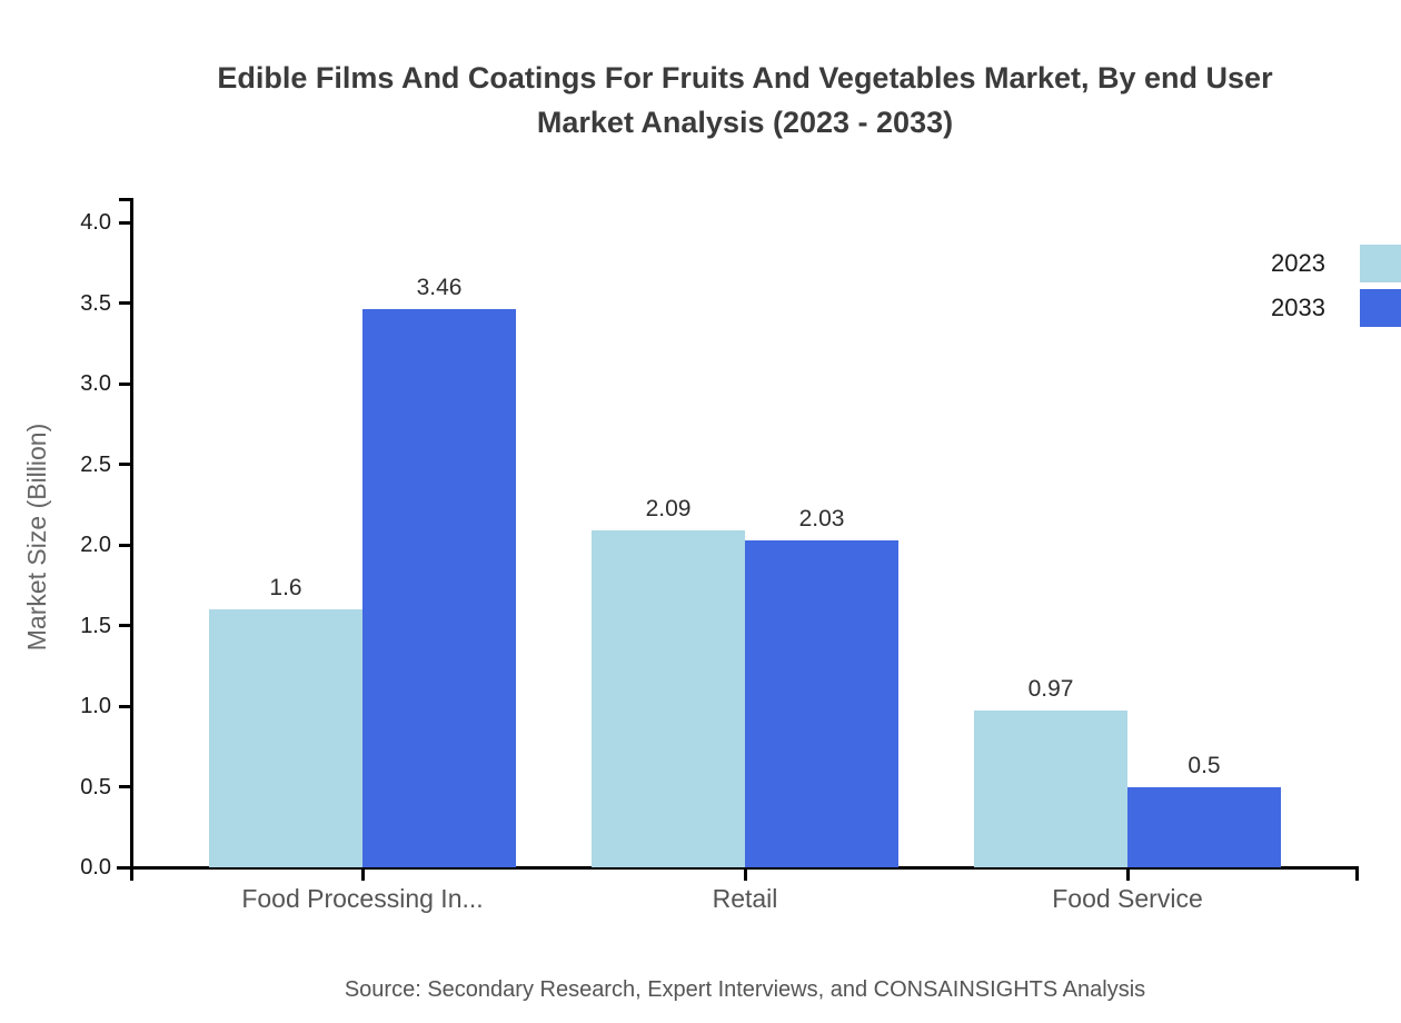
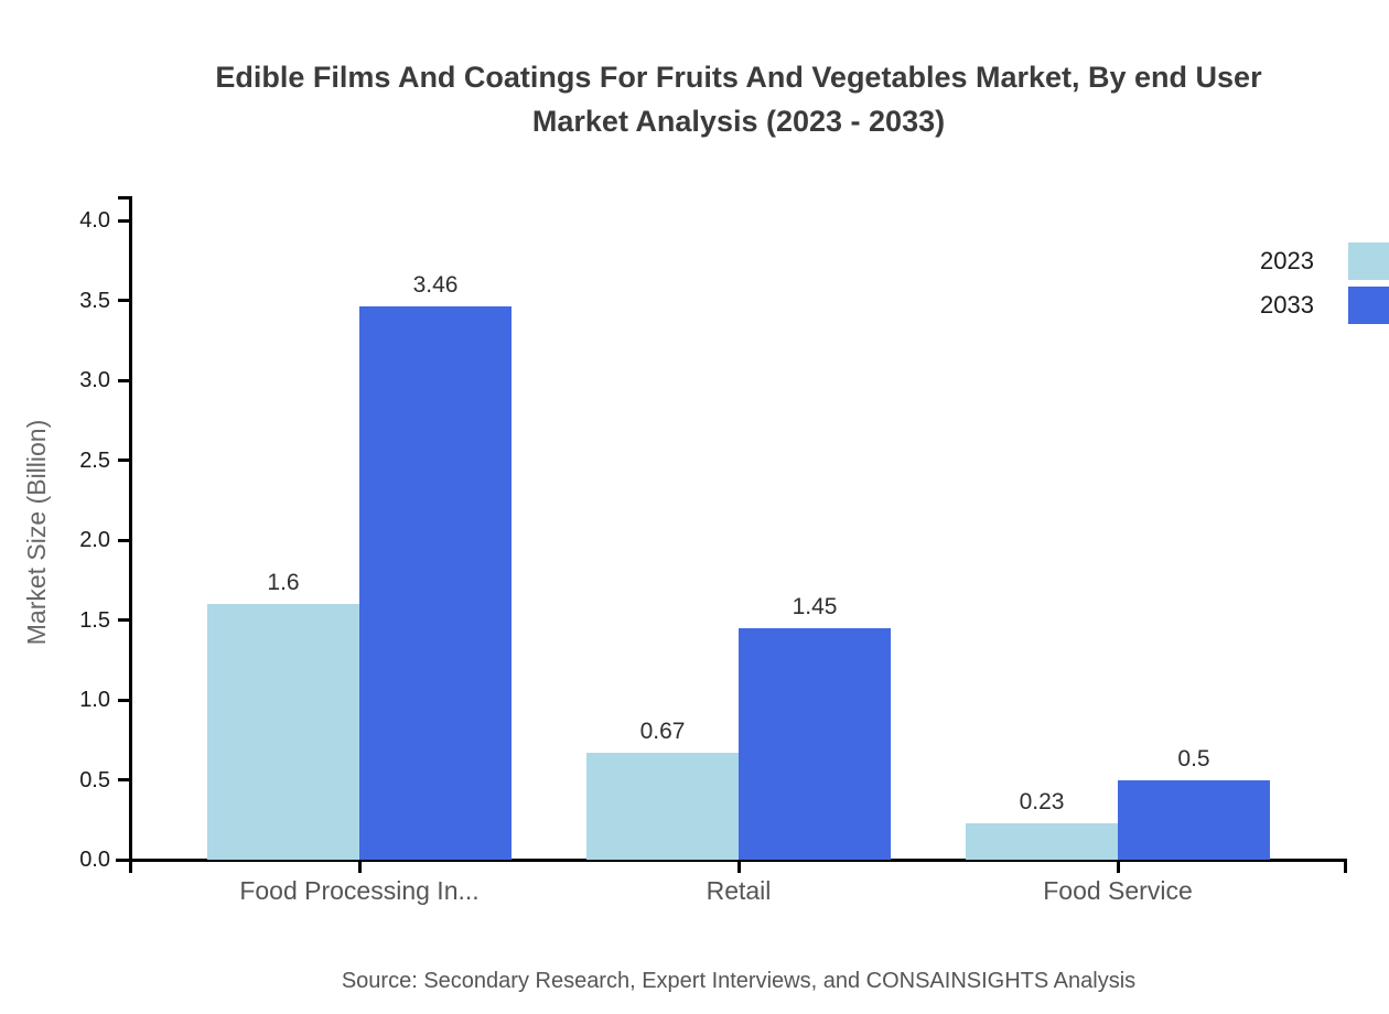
2023/Retail: 2.09 -> 0.67
2033/Retail: 2.03 -> 1.45
2023/Food Service: 0.97 -> 0.23
